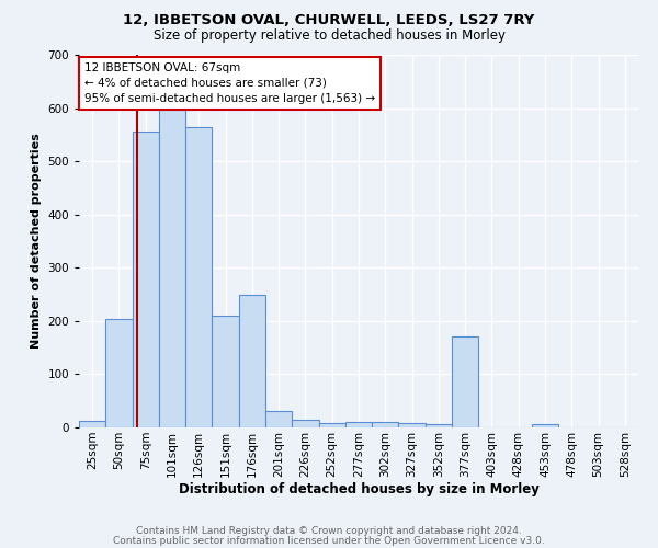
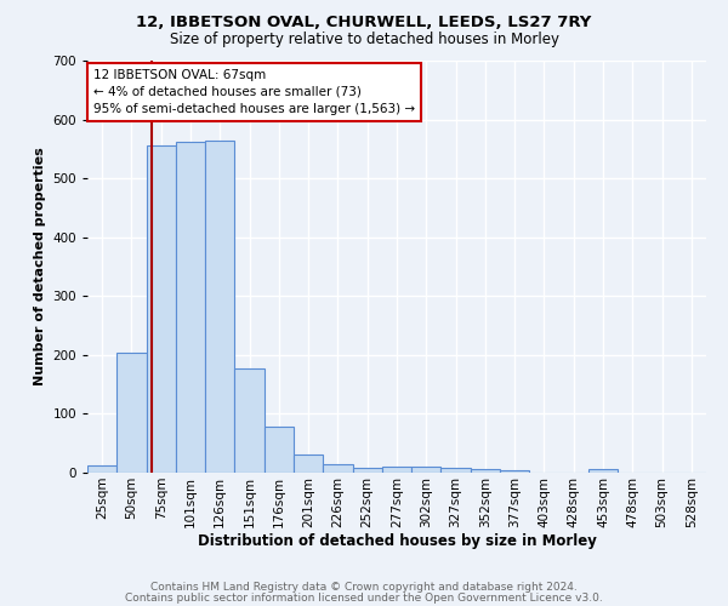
101sqm: 600 -> 562
151sqm: 210 -> 178
176sqm: 250 -> 79
377sqm: 170 -> 5
